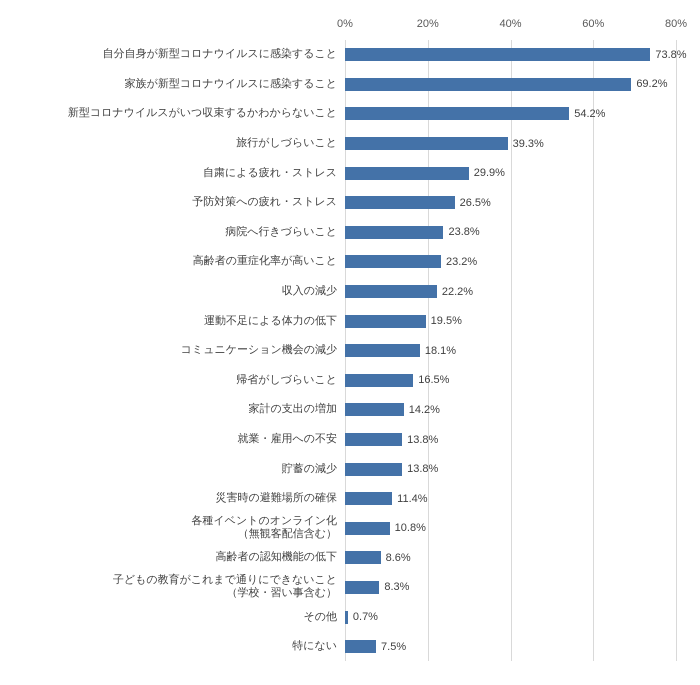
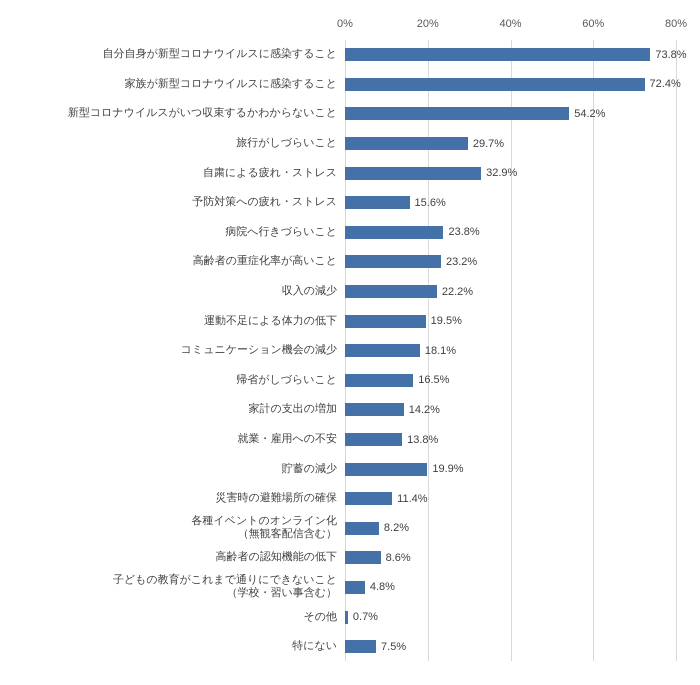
家族が新型コロナウイルスに感染すること: 69.2% -> 72.4%
旅行がしづらいこと: 39.3% -> 29.7%
自粛による疲れ・ストレス: 29.9% -> 32.9%
予防対策への疲れ・ストレス: 26.5% -> 15.6%
貯蓄の減少: 13.8% -> 19.9%
各種イベントのオンライン化 （無観客配信含む）: 10.8% -> 8.2%
子どもの教育がこれまで通りにできないこと （学校・習い事含む）: 8.3% -> 4.8%
